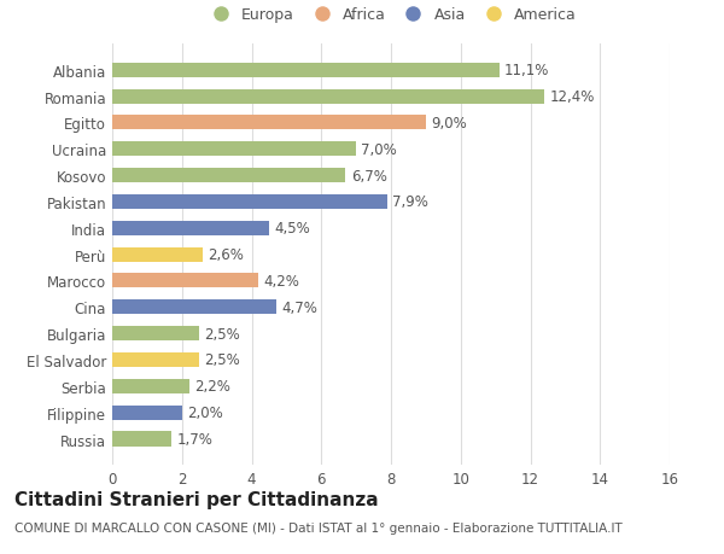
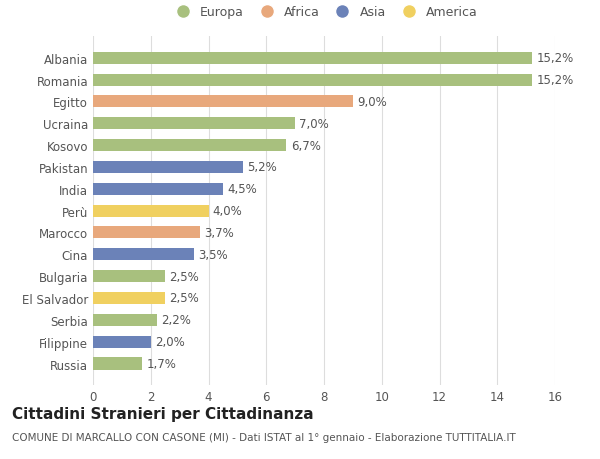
Albania: 11,1% -> 15,2%
Romania: 12,4% -> 15,2%
Pakistan: 7,9% -> 5,2%
Perù: 2,6% -> 4,0%
Marocco: 4,2% -> 3,7%
Cina: 4,7% -> 3,5%
